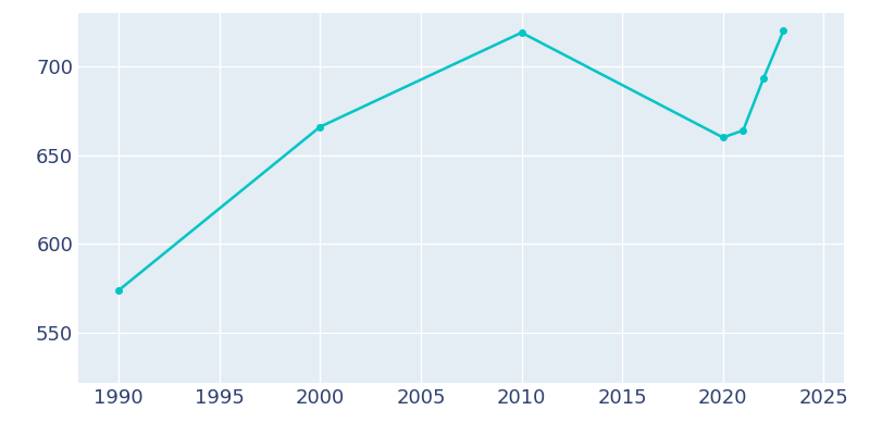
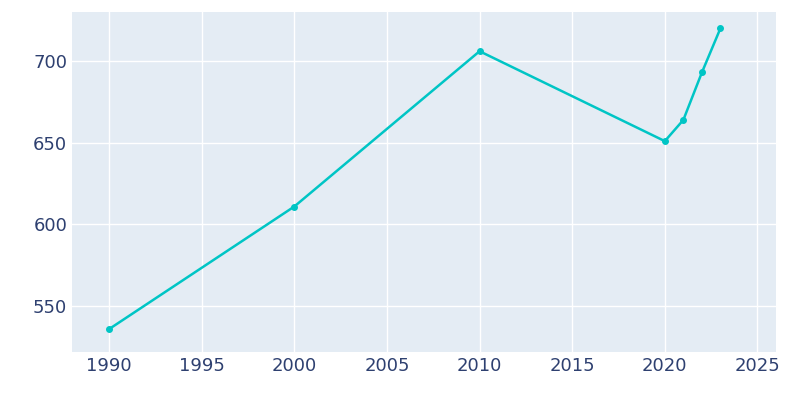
1990: 574 -> 536
2000: 666 -> 611
2010: 719 -> 706
2020: 660 -> 651
